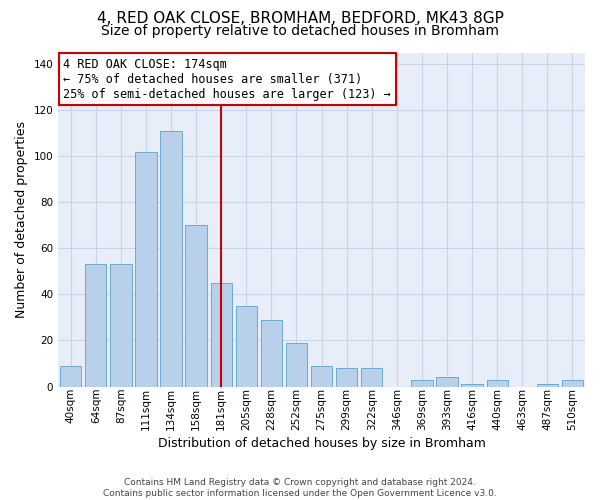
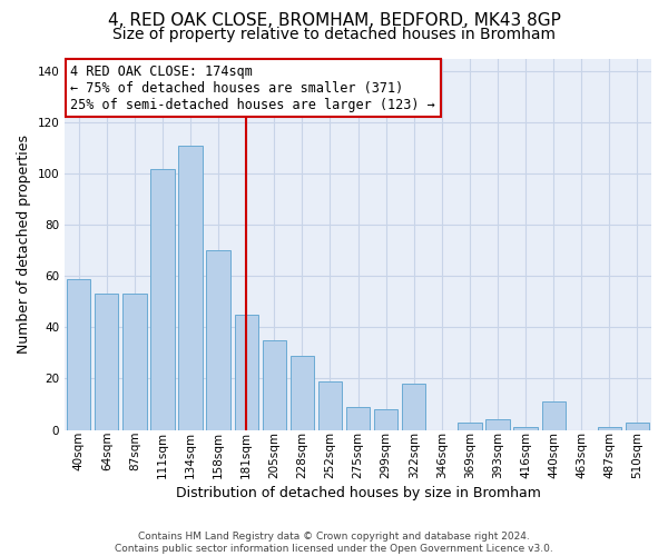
40sqm: 9 -> 59
322sqm: 8 -> 18
440sqm: 3 -> 11
